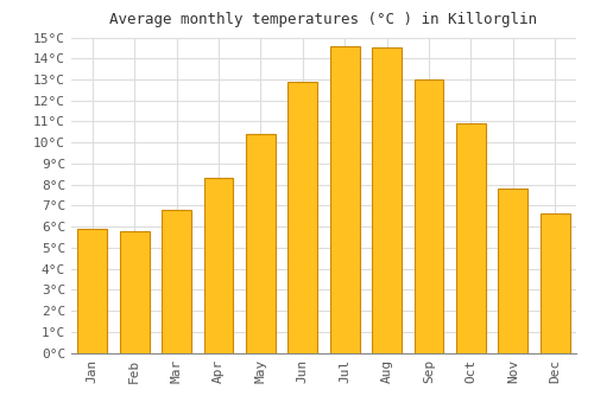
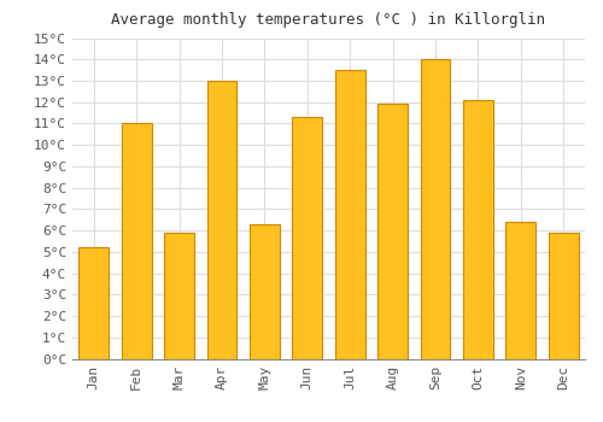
Jan: 5.9°C -> 5.2°C
Feb: 5.8°C -> 11.0°C
Mar: 6.8°C -> 5.9°C
Apr: 8.3°C -> 13.0°C
May: 10.4°C -> 6.3°C
Jun: 12.9°C -> 11.3°C
Jul: 14.6°C -> 13.5°C
Aug: 14.5°C -> 11.9°C
Sep: 13.0°C -> 14.0°C
Oct: 10.9°C -> 12.1°C
Nov: 7.8°C -> 6.4°C
Dec: 6.6°C -> 5.9°C
